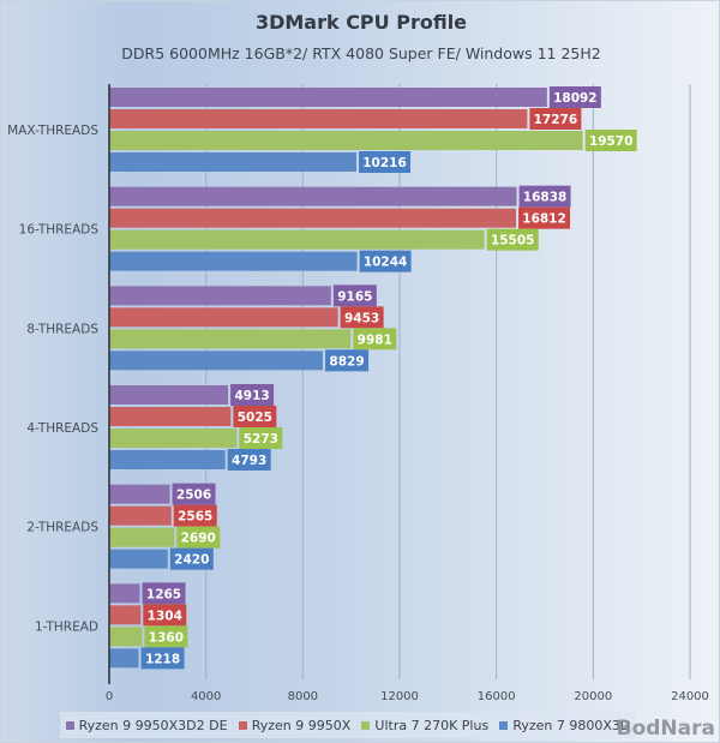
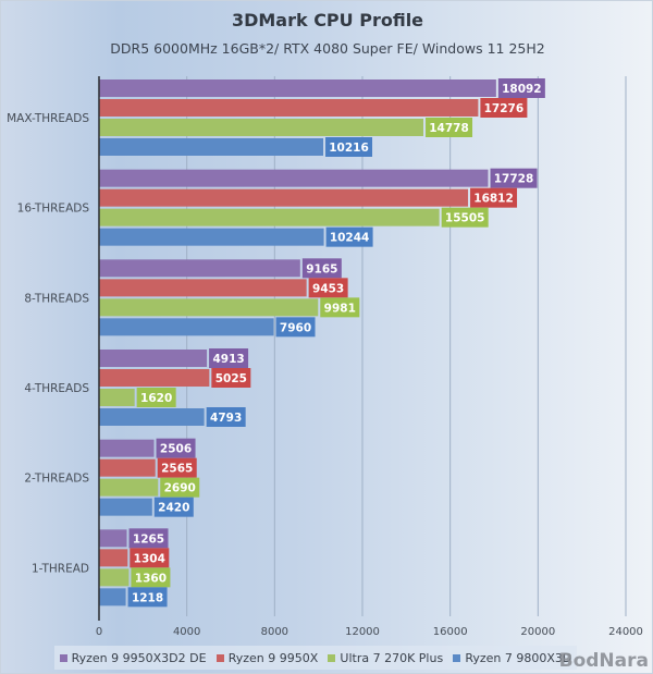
Ultra 7 270K Plus/MAX-THREADS: 19570 -> 14778
Ryzen 9 9950X3D2 DE/16-THREADS: 16838 -> 17728
Ryzen 7 9800X3D/8-THREADS: 8829 -> 7960
Ultra 7 270K Plus/4-THREADS: 5273 -> 1620
